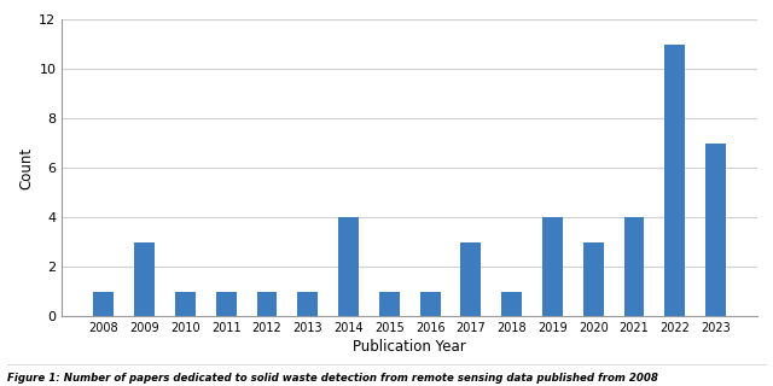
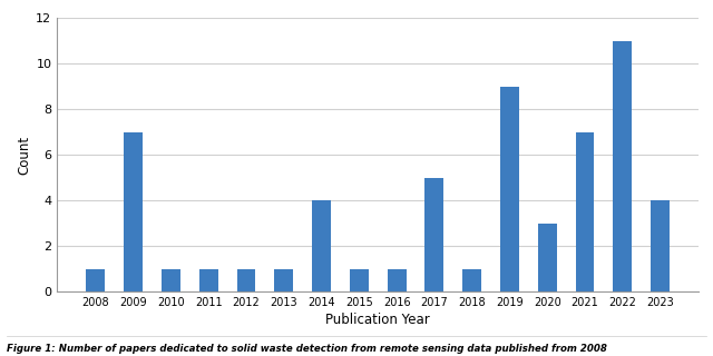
2009: 3 -> 7
2017: 3 -> 5
2019: 4 -> 9
2021: 4 -> 7
2023: 7 -> 4
